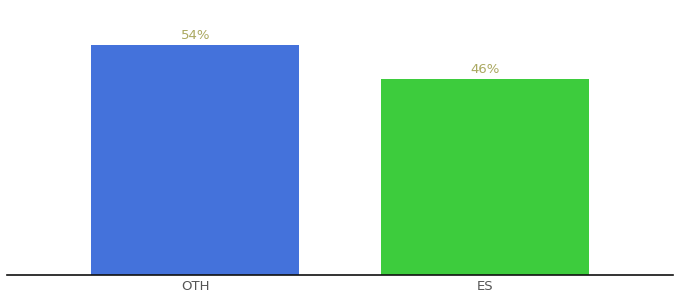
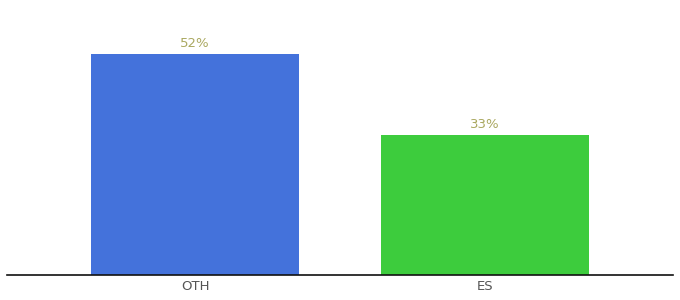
OTH: 54% -> 52%
ES: 46% -> 33%
